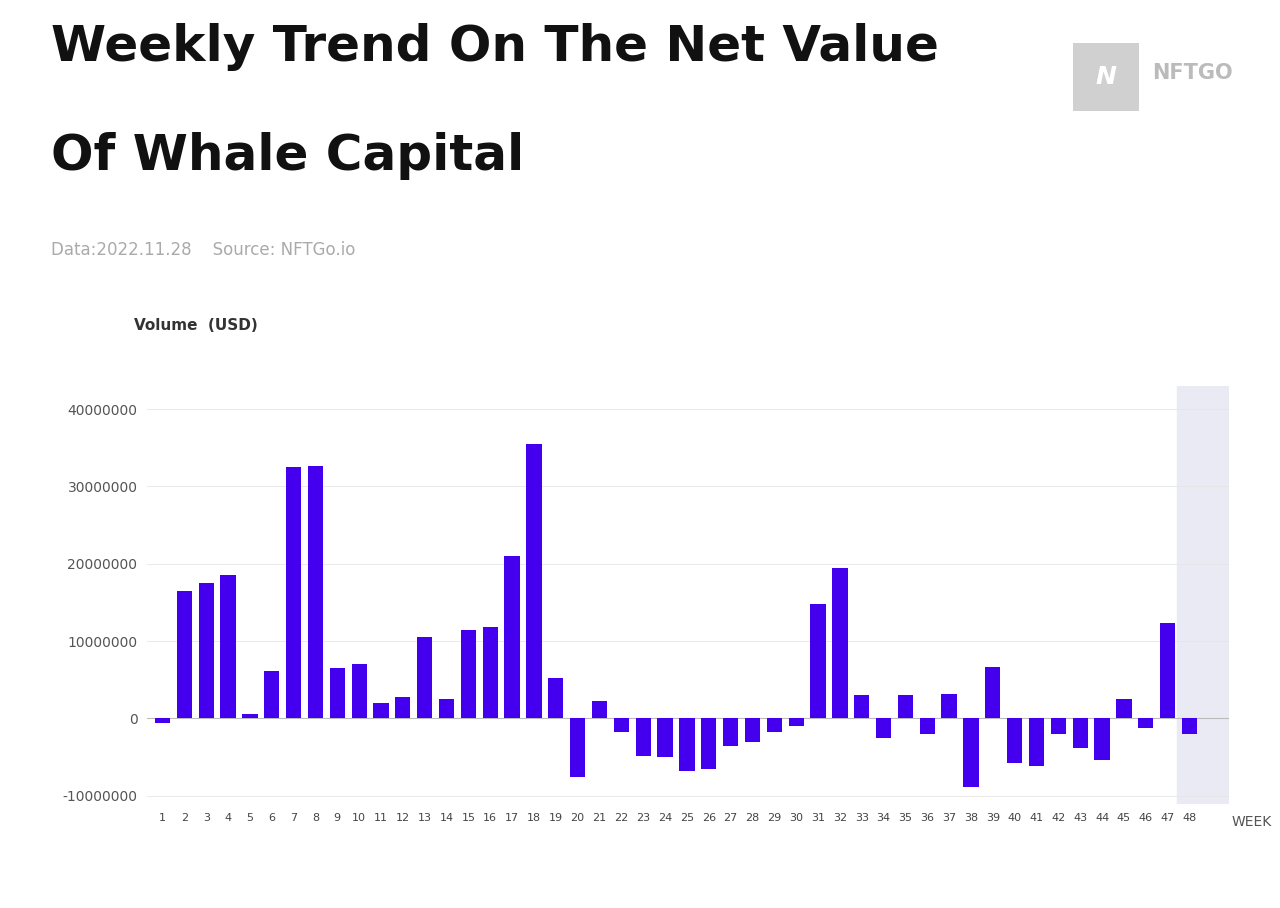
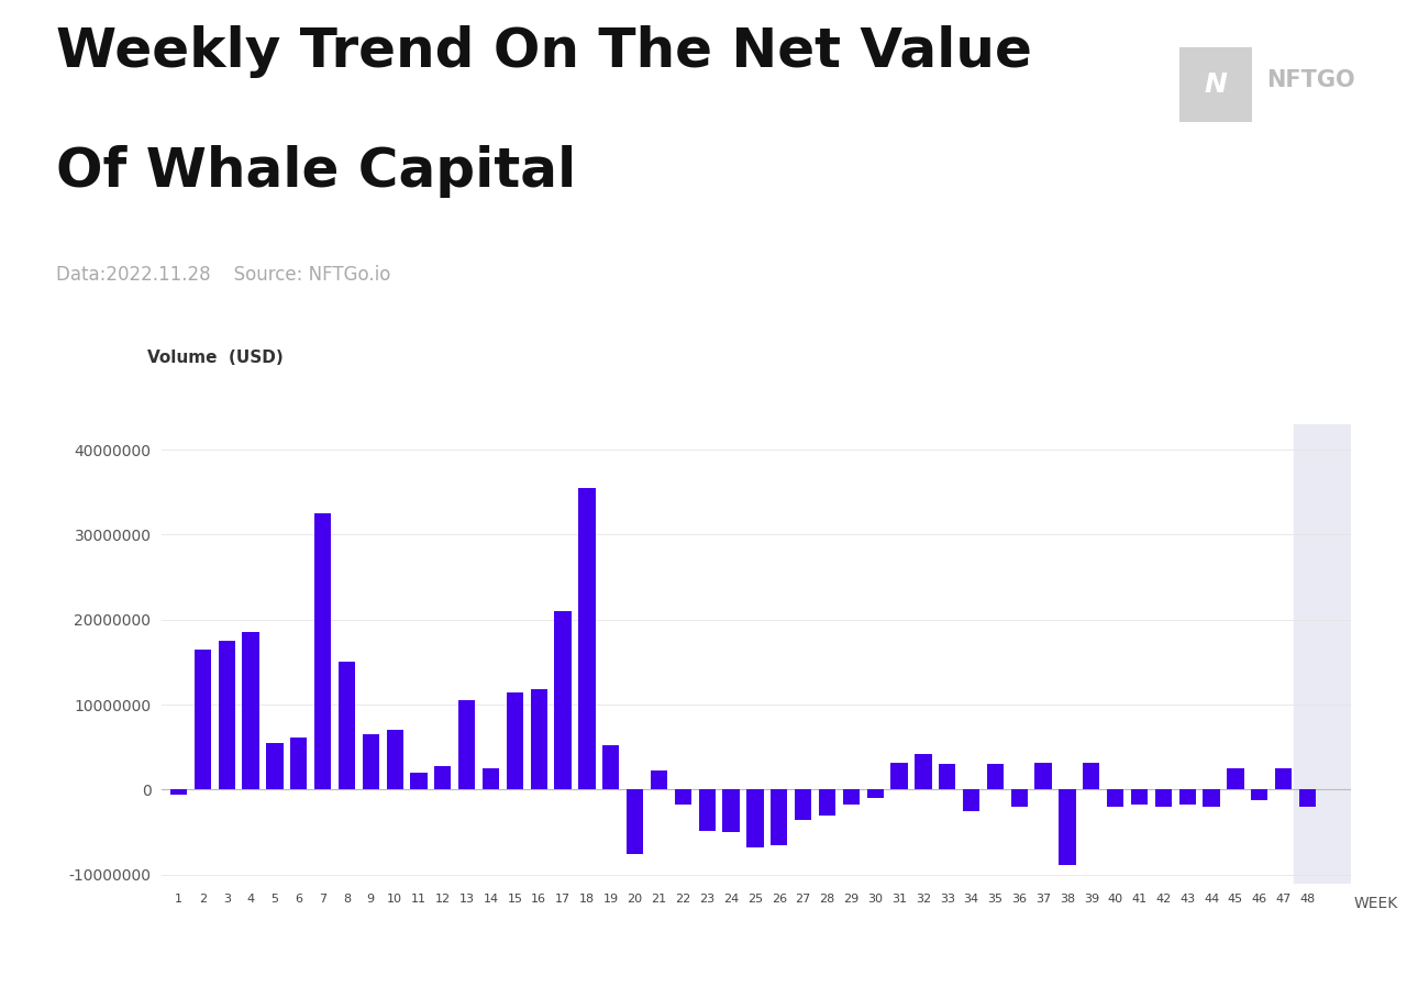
5: 600000 -> 5500000
8: 32600000 -> 15000000
31: 14800000 -> 3200000
32: 19400000 -> 4200000
39: 6600000 -> 3200000
40: -5800000 -> -2000000
41: -6200000 -> -1800000
43: -3800000 -> -1800000
44: -5400000 -> -2000000
47: 12400000 -> 2500000
